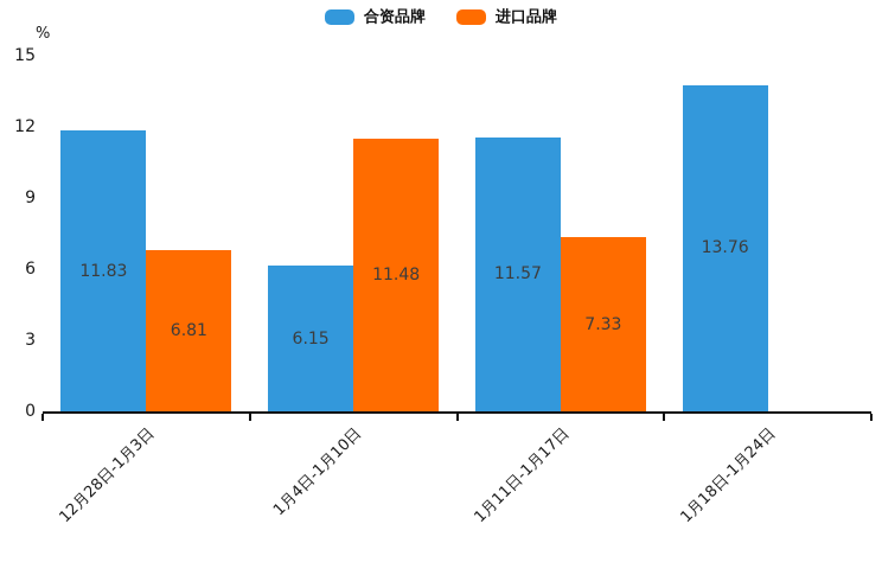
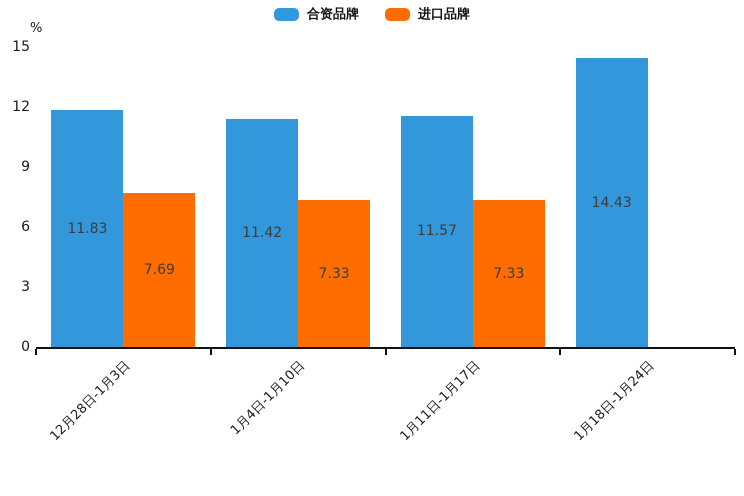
进口品牌/12月28日-1月3日: 6.81 -> 7.69
合资品牌/1月4日-1月10日: 6.15 -> 11.42
进口品牌/1月4日-1月10日: 11.48 -> 7.33
合资品牌/1月18日-1月24日: 13.76 -> 14.43
